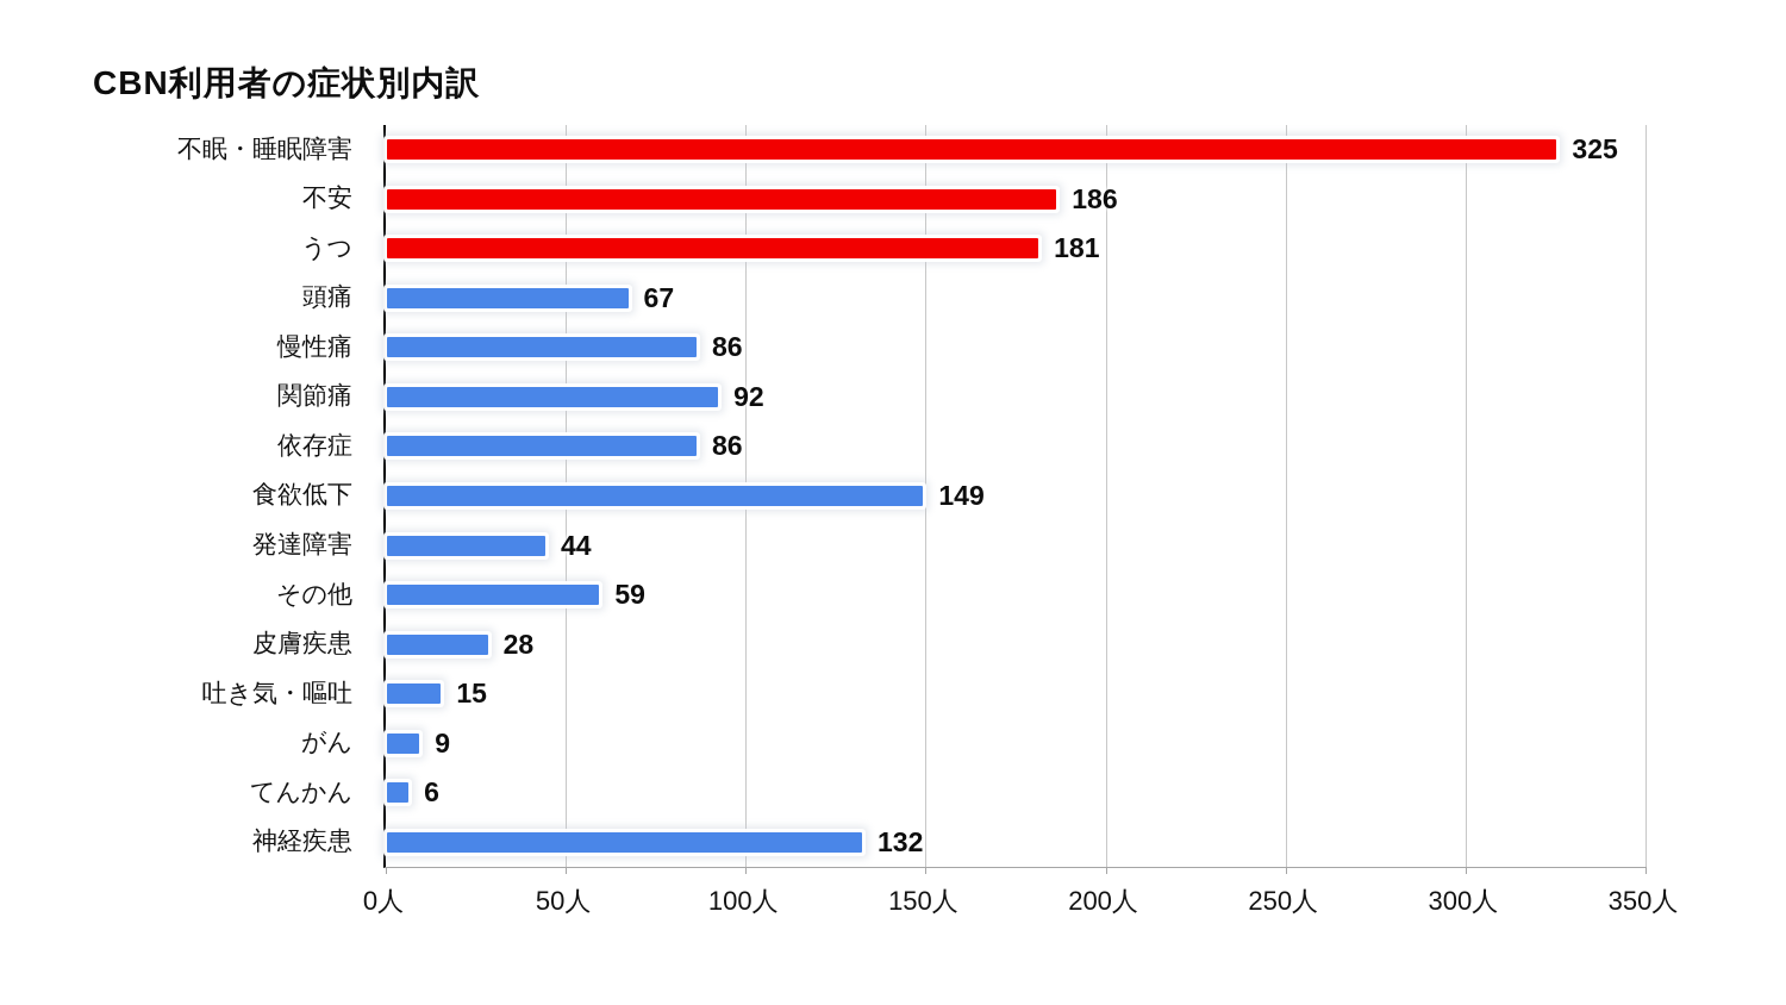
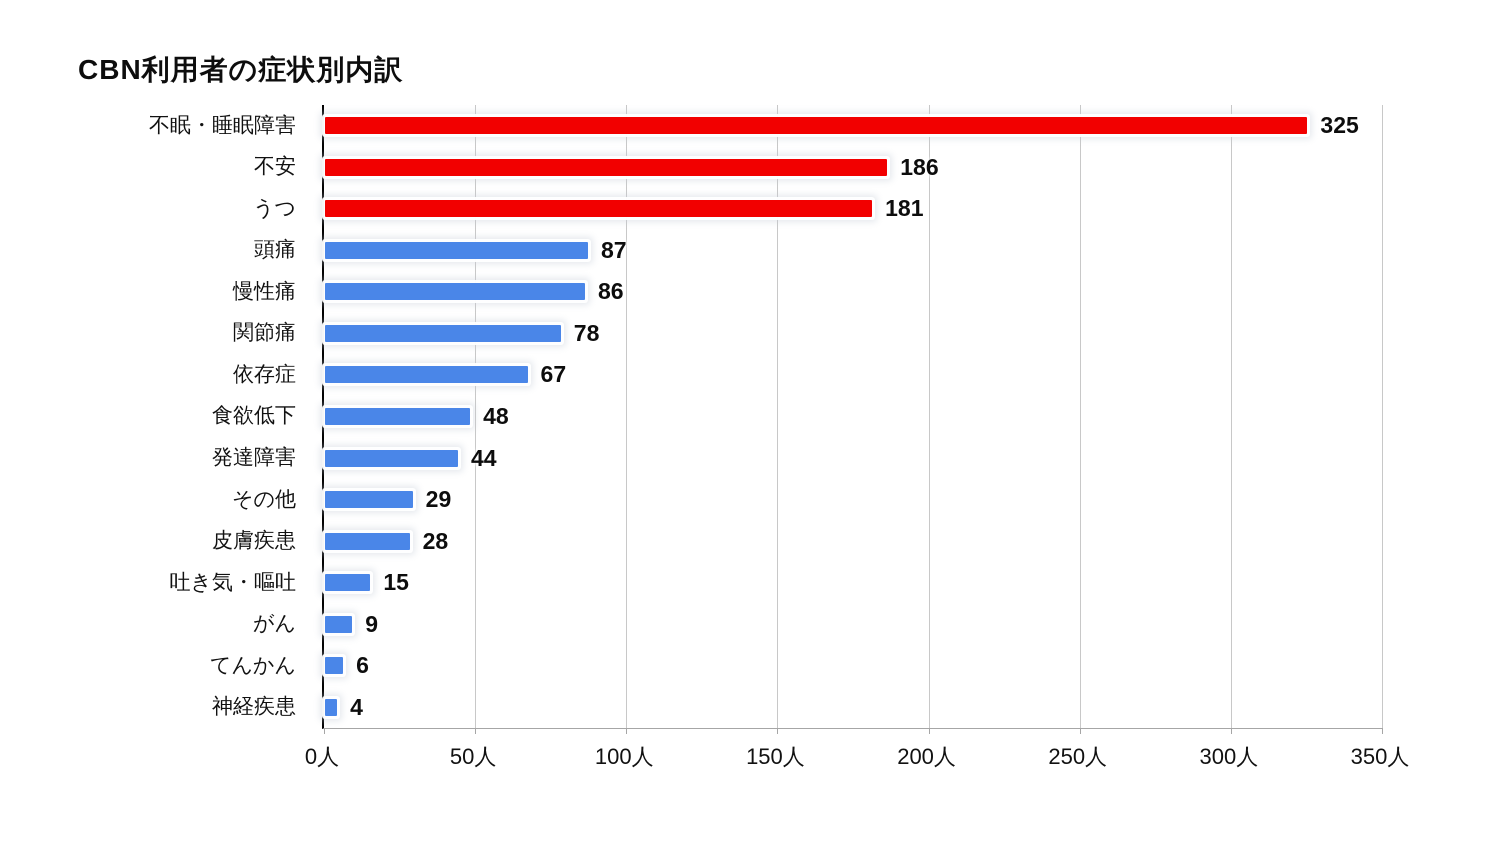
頭痛: 67 -> 87
関節痛: 92 -> 78
依存症: 86 -> 67
食欲低下: 149 -> 48
その他: 59 -> 29
神経疾患: 132 -> 4
